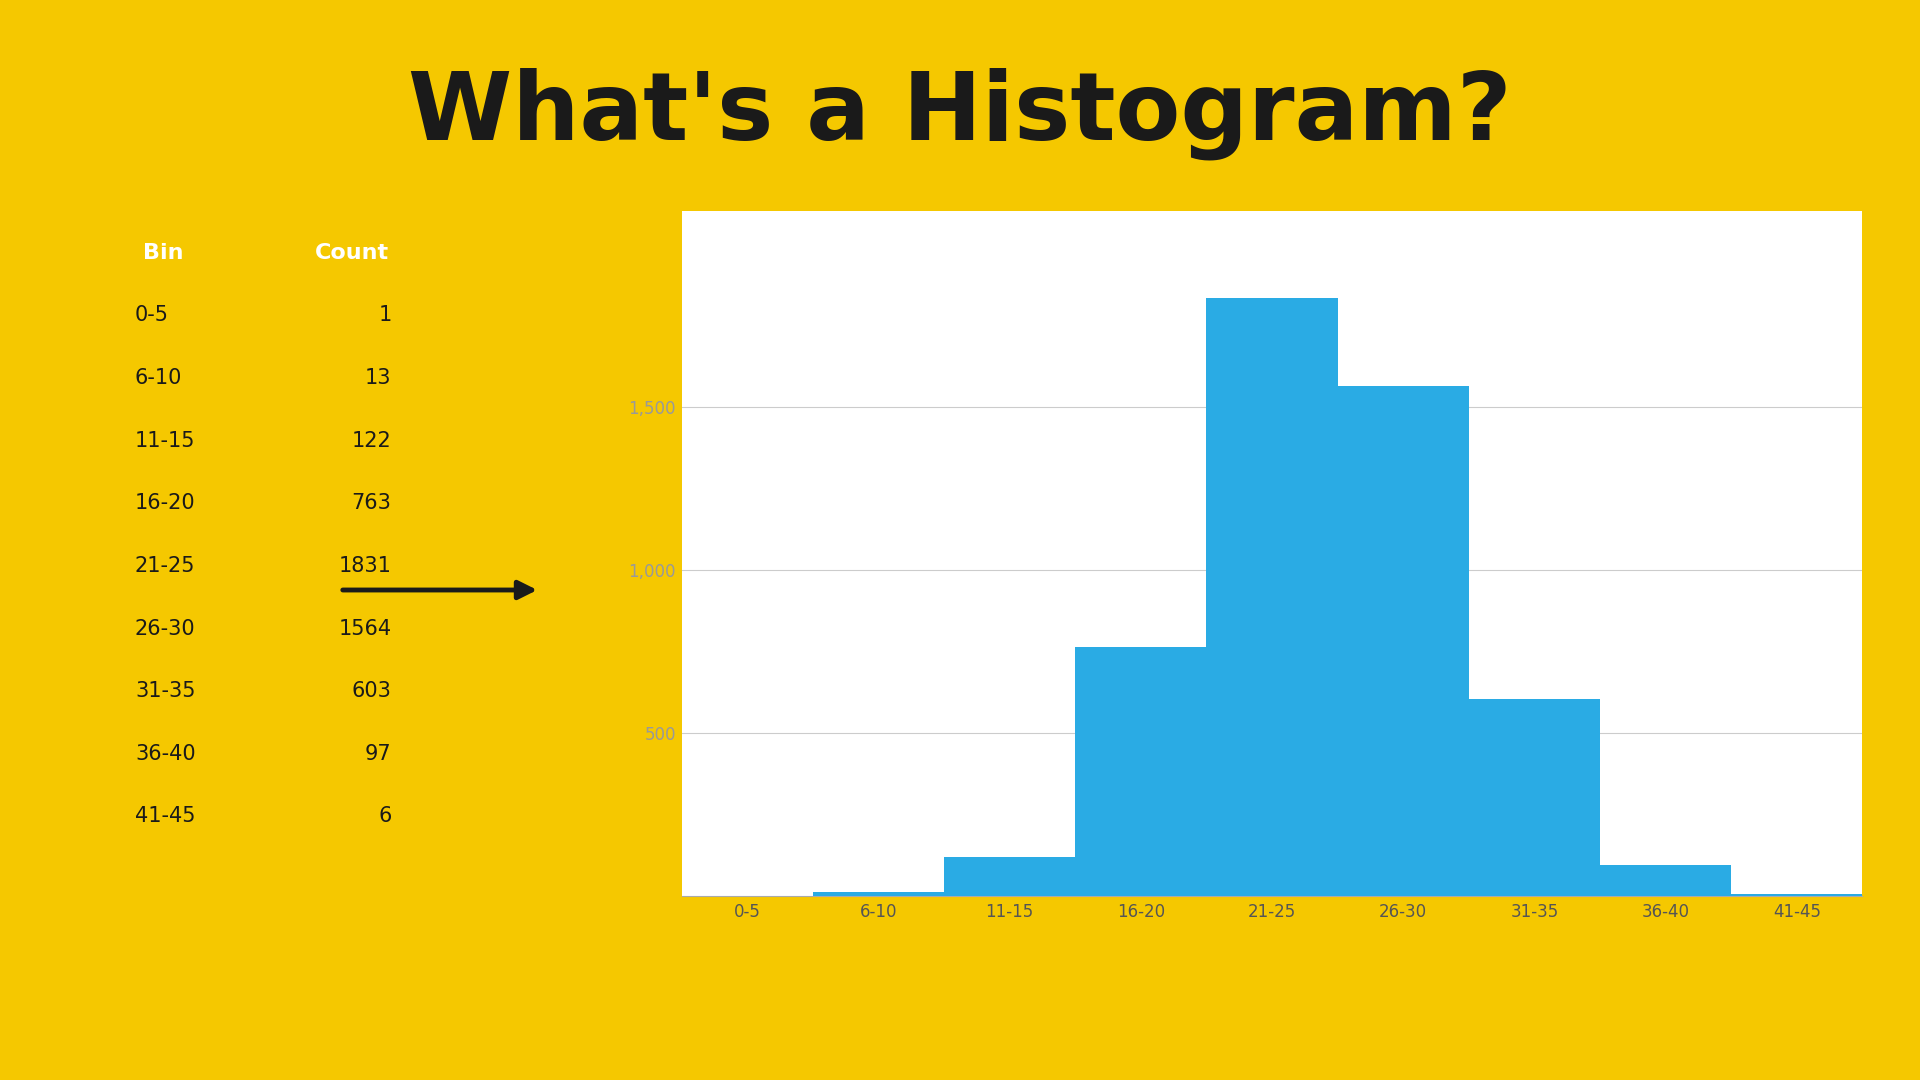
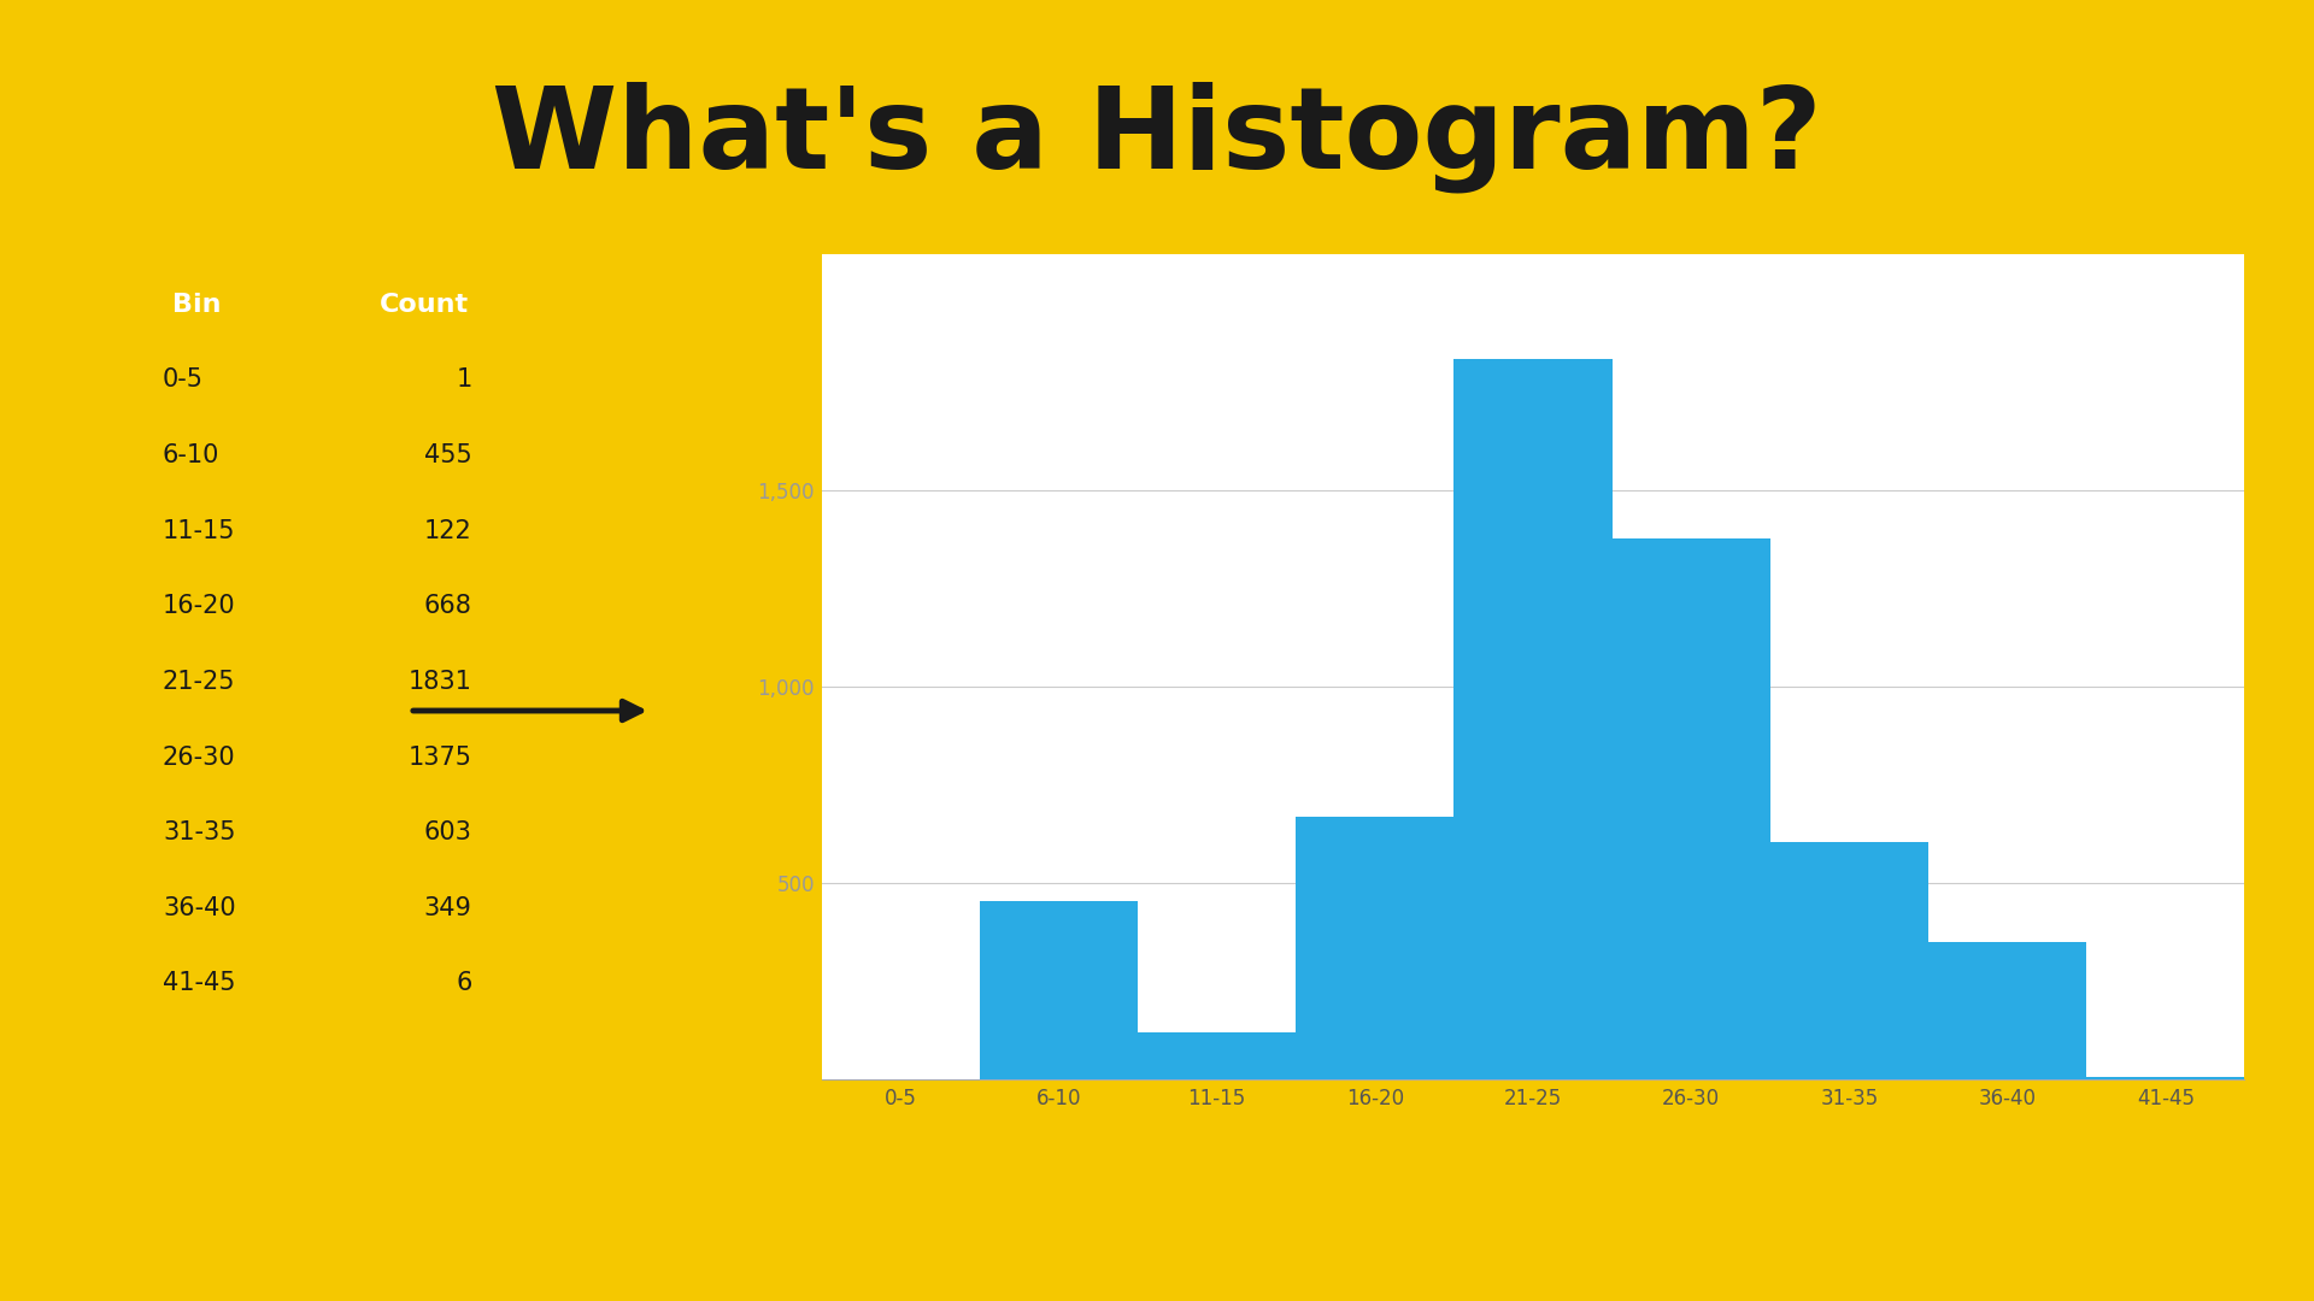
6-10: 13 -> 455
16-20: 763 -> 668
26-30: 1564 -> 1375
36-40: 97 -> 349
